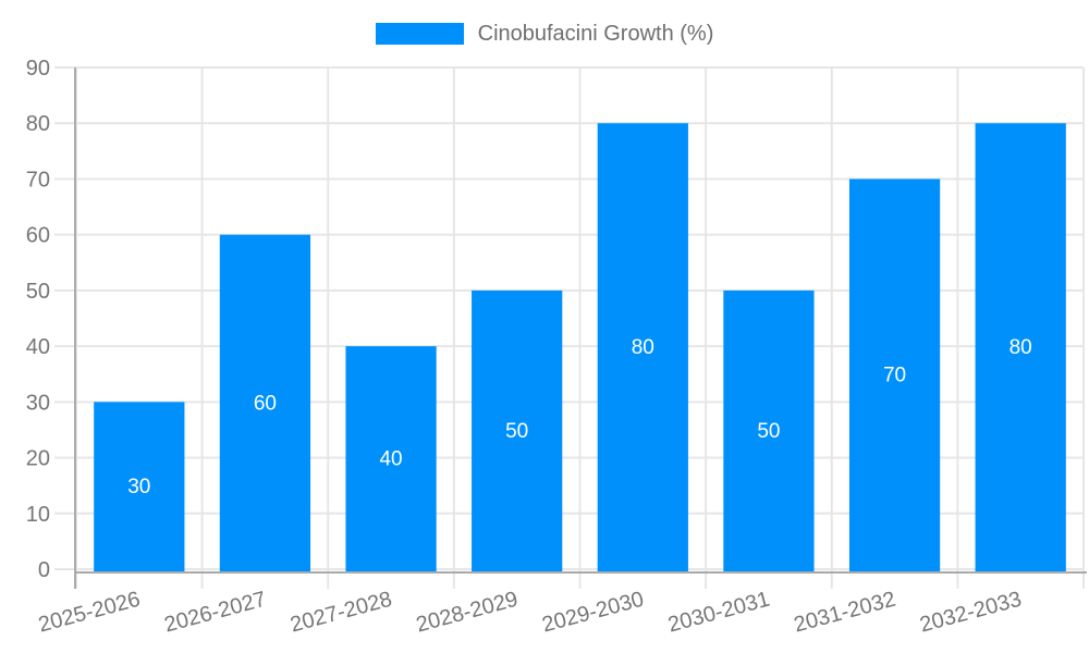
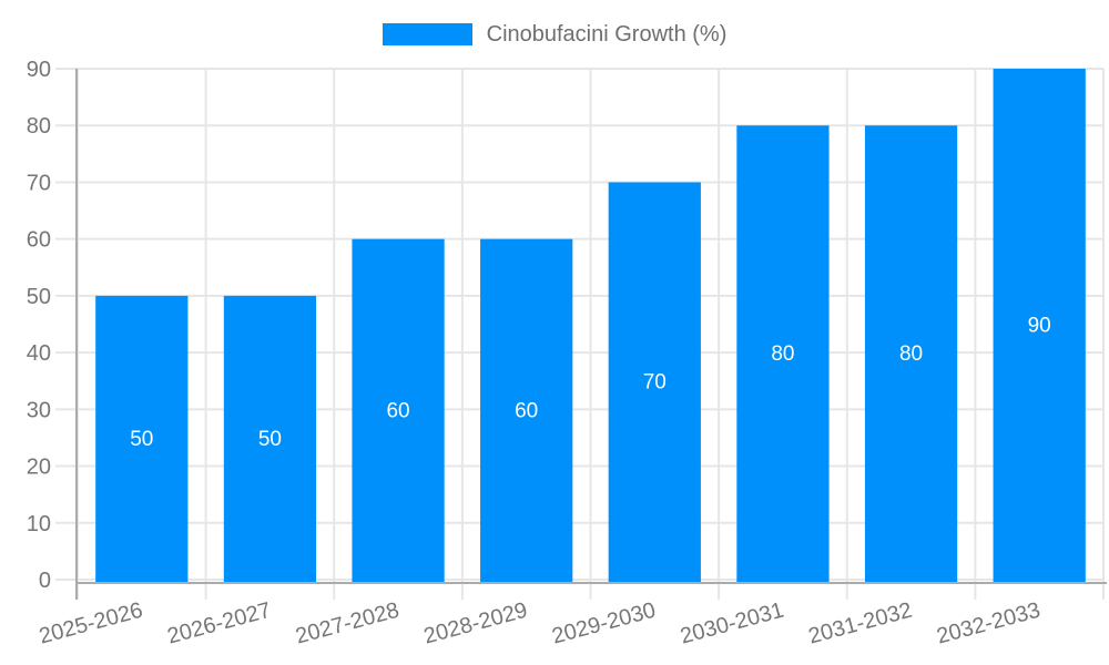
2025-2026: 30 -> 50
2026-2027: 60 -> 50
2027-2028: 40 -> 60
2028-2029: 50 -> 60
2029-2030: 80 -> 70
2030-2031: 50 -> 80
2031-2032: 70 -> 80
2032-2033: 80 -> 90
